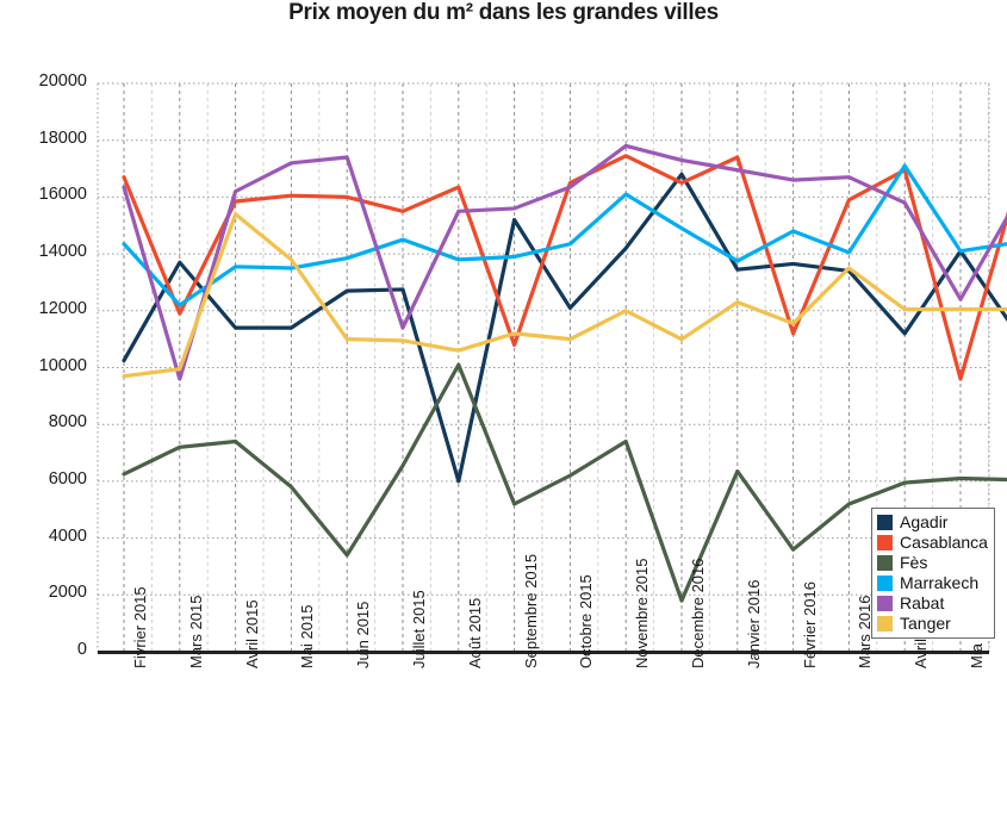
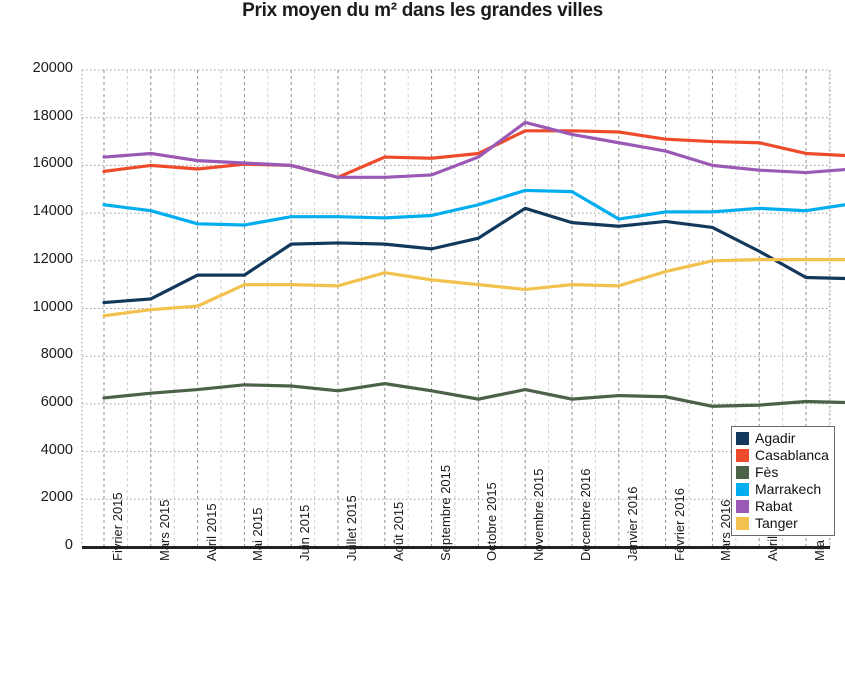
Casablanca/Fivrier 2015: 16700 -> 15800
Agadir/Mars 2015: 13700 -> 10400
Casablanca/Mars 2015: 11900 -> 16000
Fès/Mars 2015: 7200 -> 6400
Marrakech/Mars 2015: 12200 -> 14100
Rabat/Mars 2015: 9600 -> 16500
Fès/Avril 2015: 7400 -> 6600
Tanger/Avril 2015: 15400 -> 10100
Fès/Mai 2015: 5800 -> 6800
Rabat/Mai 2015: 17200 -> 16100
Tanger/Mai 2015: 13800 -> 11000
Fès/Juin 2015: 3400 -> 6800
Rabat/Juin 2015: 17400 -> 16000
Marrakech/Juillet 2015: 14500 -> 13800
Rabat/Juillet 2015: 11400 -> 15500
Agadir/Août 2015: 6000 -> 12700
Fès/Août 2015: 10100 -> 6800
Tanger/Août 2015: 10600 -> 11500
Agadir/Septembre 2015: 15200 -> 12500
Casablanca/Septembre 2015: 10800 -> 16300
Fès/Septembre 2015: 5200 -> 6600
Agadir/Octobre 2015: 12100 -> 13000
Fès/Novembre 2015: 7400 -> 6600
Marrakech/Novembre 2015: 16100 -> 15000
Tanger/Novembre 2015: 12000 -> 10800
Agadir/Décembre 2016: 16800 -> 13600
Casablanca/Décembre 2016: 16500 -> 17400
Fès/Décembre 2016: 1800 -> 6200
Tanger/Janvier 2016: 12300 -> 11000
Casablanca/Février 2016: 11200 -> 17100
Fès/Février 2016: 3600 -> 6300
Marrakech/Février 2016: 14800 -> 14000
Casablanca/Mars 2016: 15900 -> 17000
Fès/Mars 2016: 5200 -> 5900
Rabat/Mars 2016: 16700 -> 16000
Tanger/Mars 2016: 13500 -> 12000
Agadir/Avril 2016: 11200 -> 12400
Marrakech/Avril 2016: 17100 -> 14200
Agadir/Mia 2016: 14100 -> 11300
Casablanca/Mia 2016: 9600 -> 16500
Rabat/Mia 2016: 12400 -> 15700
